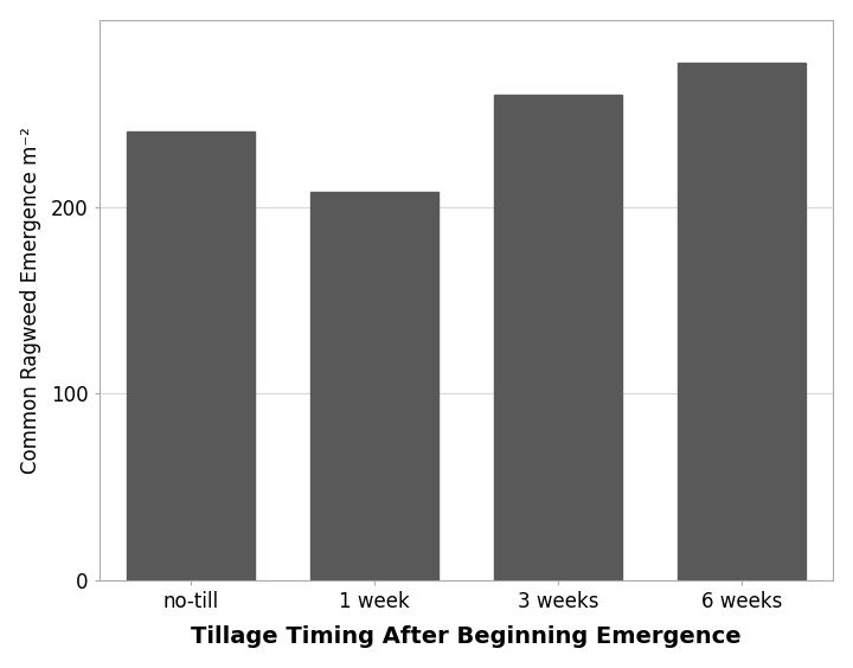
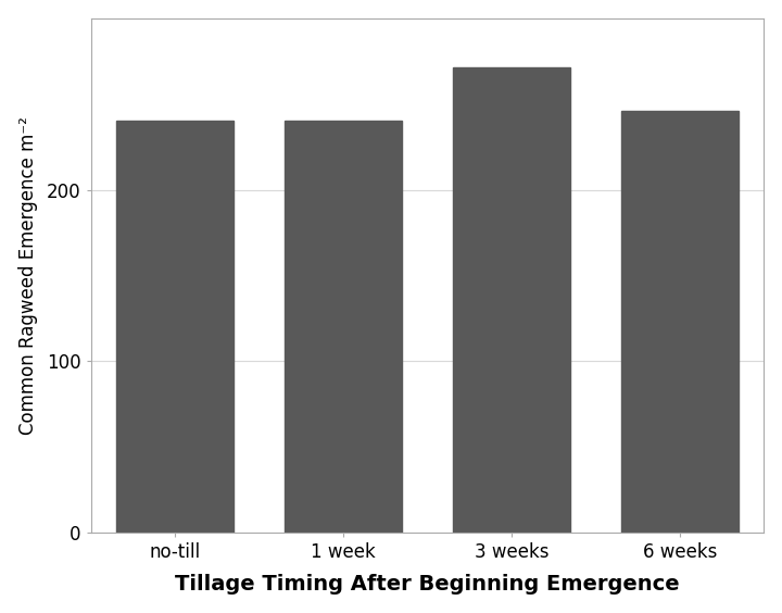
1 week: 208 -> 240
3 weeks: 260 -> 271
6 weeks: 277 -> 246
